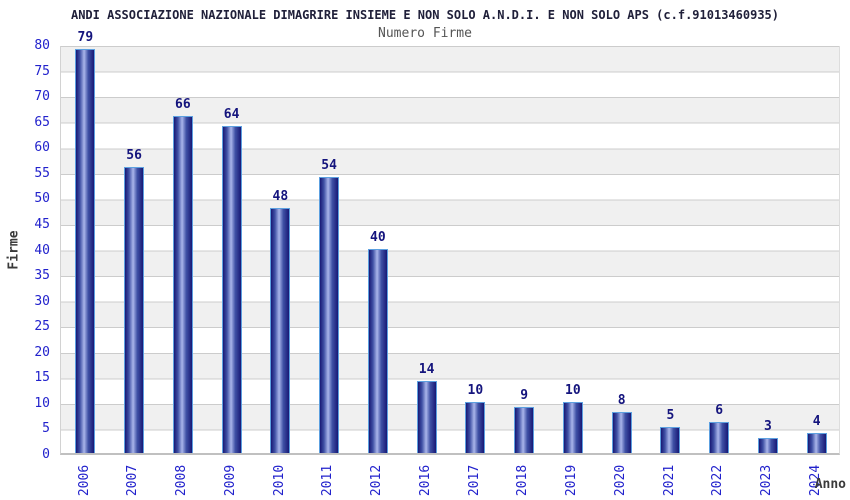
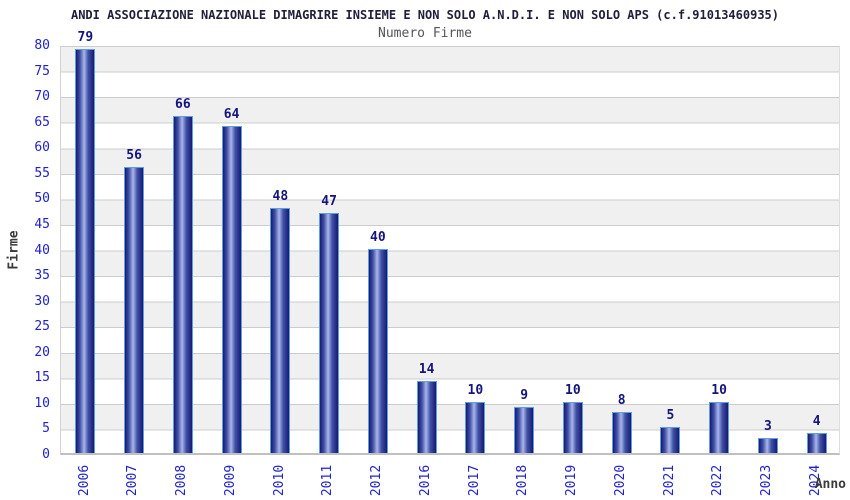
2011: 54 -> 47
2022: 6 -> 10
